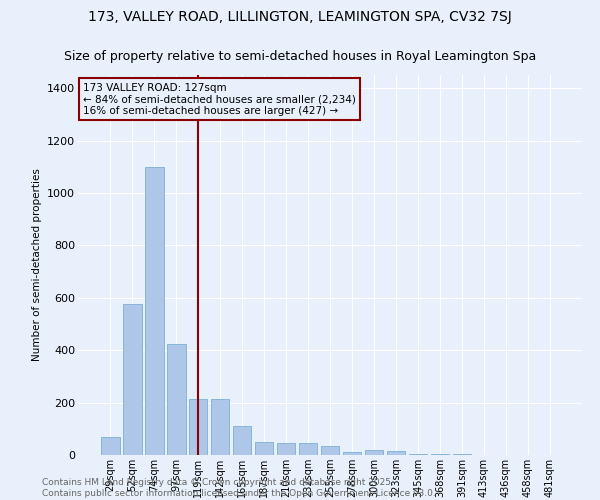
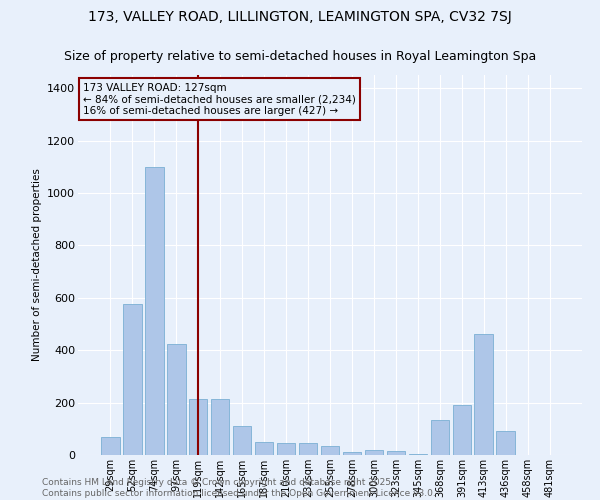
368sqm: 3 -> 135
391sqm: 2 -> 190
413sqm: 1 -> 460
436sqm: 1 -> 90
